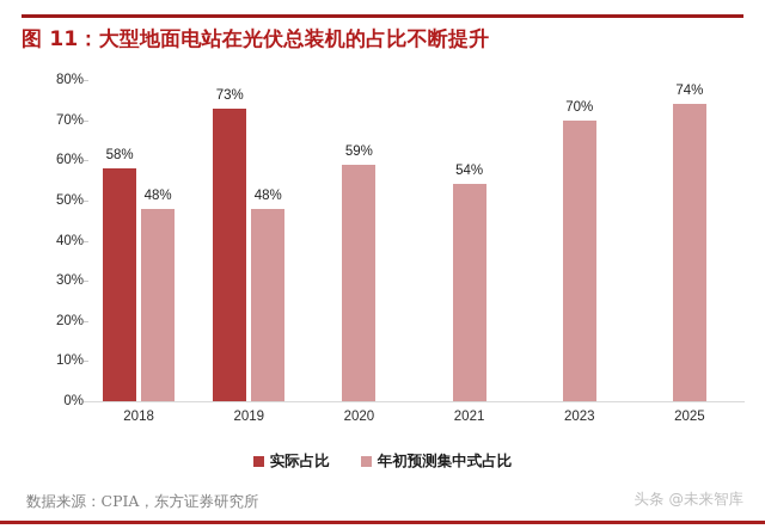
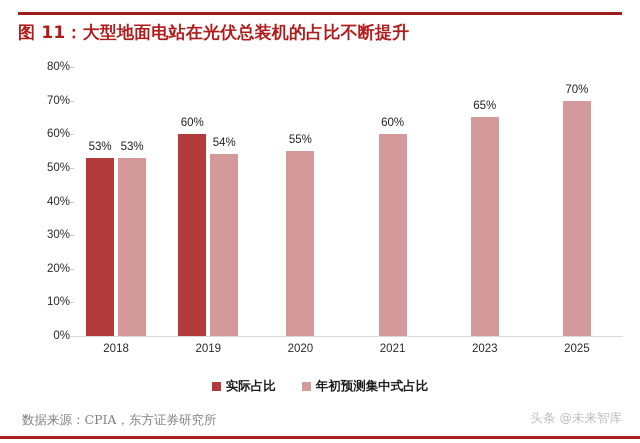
实际占比/2018: 58% -> 53%
年初预测集中式占比/2018: 48% -> 53%
实际占比/2019: 73% -> 60%
年初预测集中式占比/2019: 48% -> 54%
年初预测集中式占比/2020: 59% -> 55%
年初预测集中式占比/2021: 54% -> 60%
年初预测集中式占比/2023: 70% -> 65%
年初预测集中式占比/2025: 74% -> 70%
